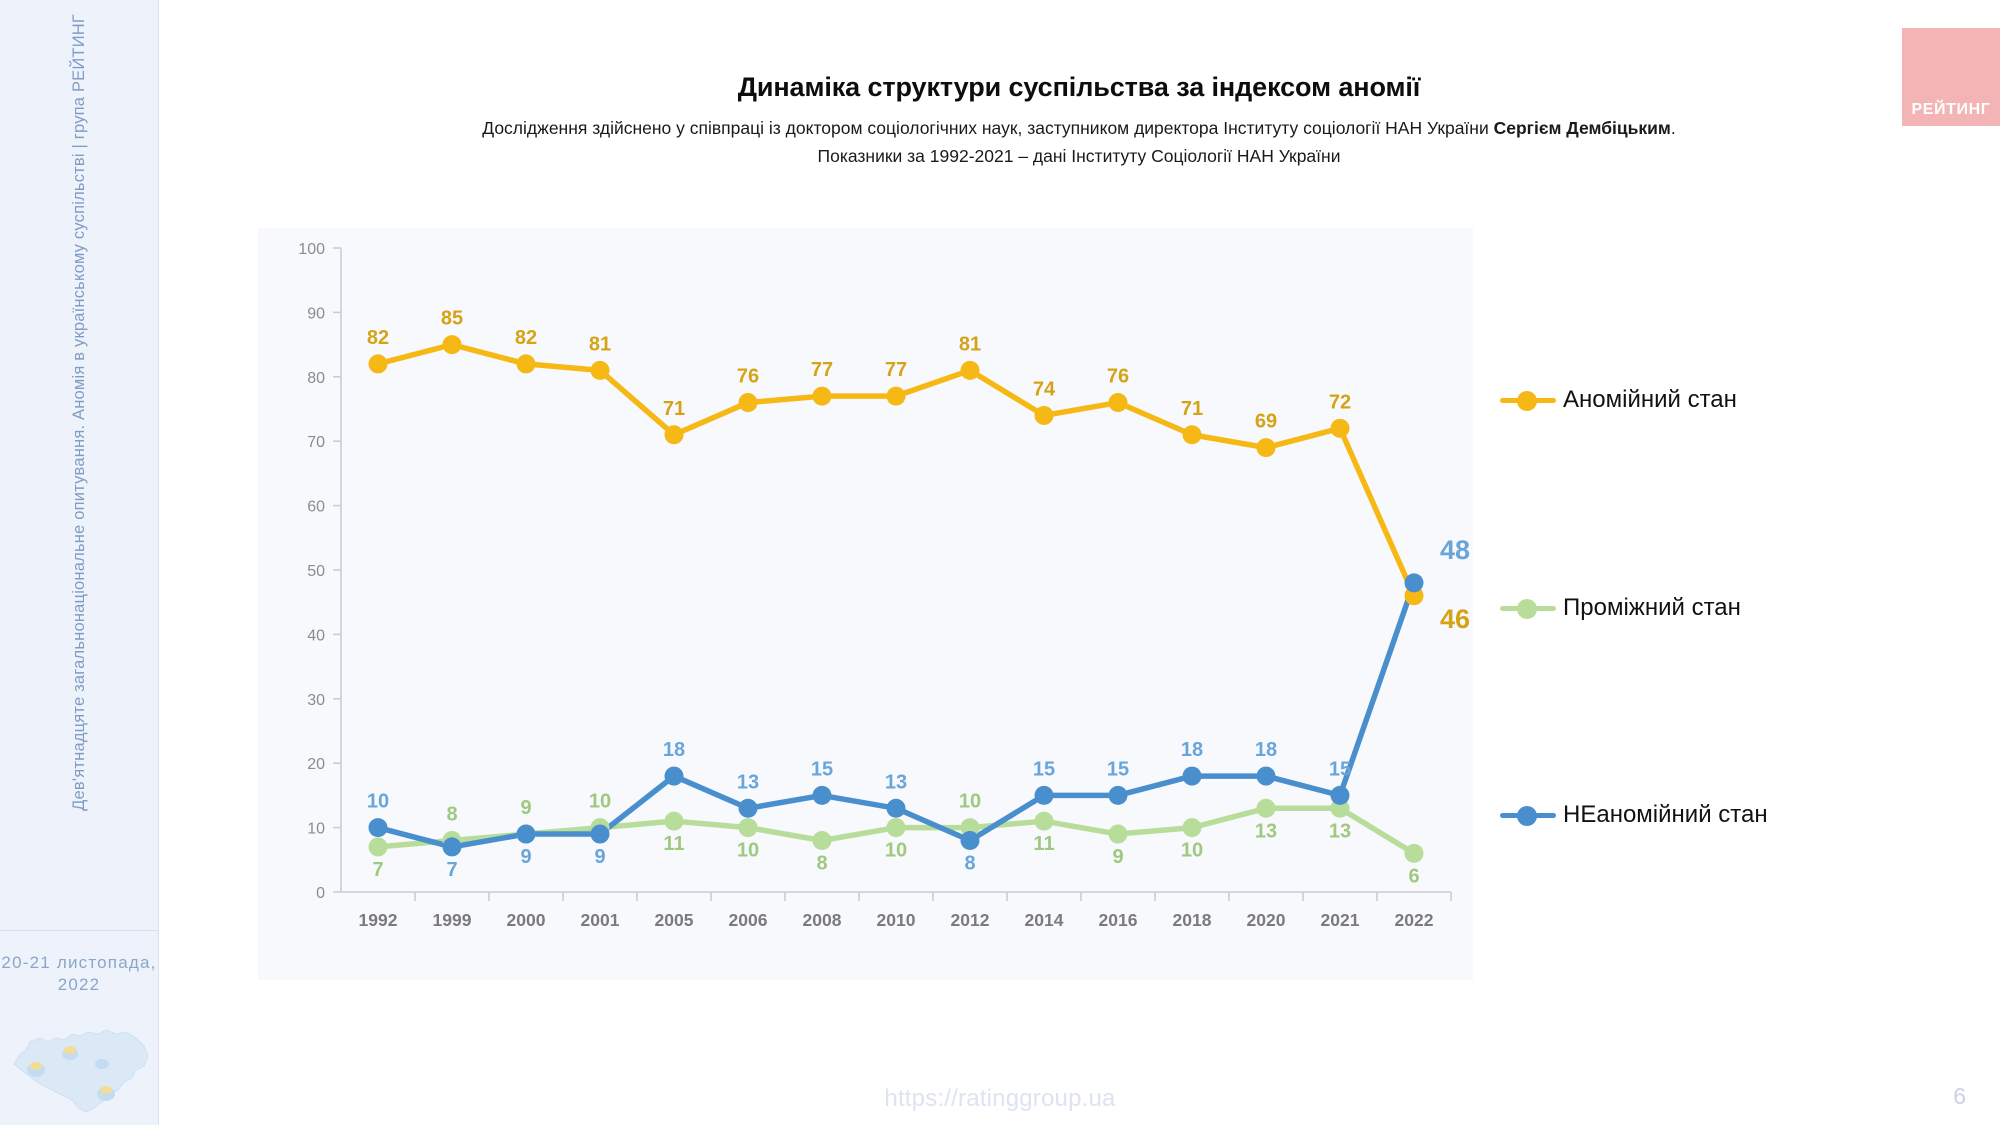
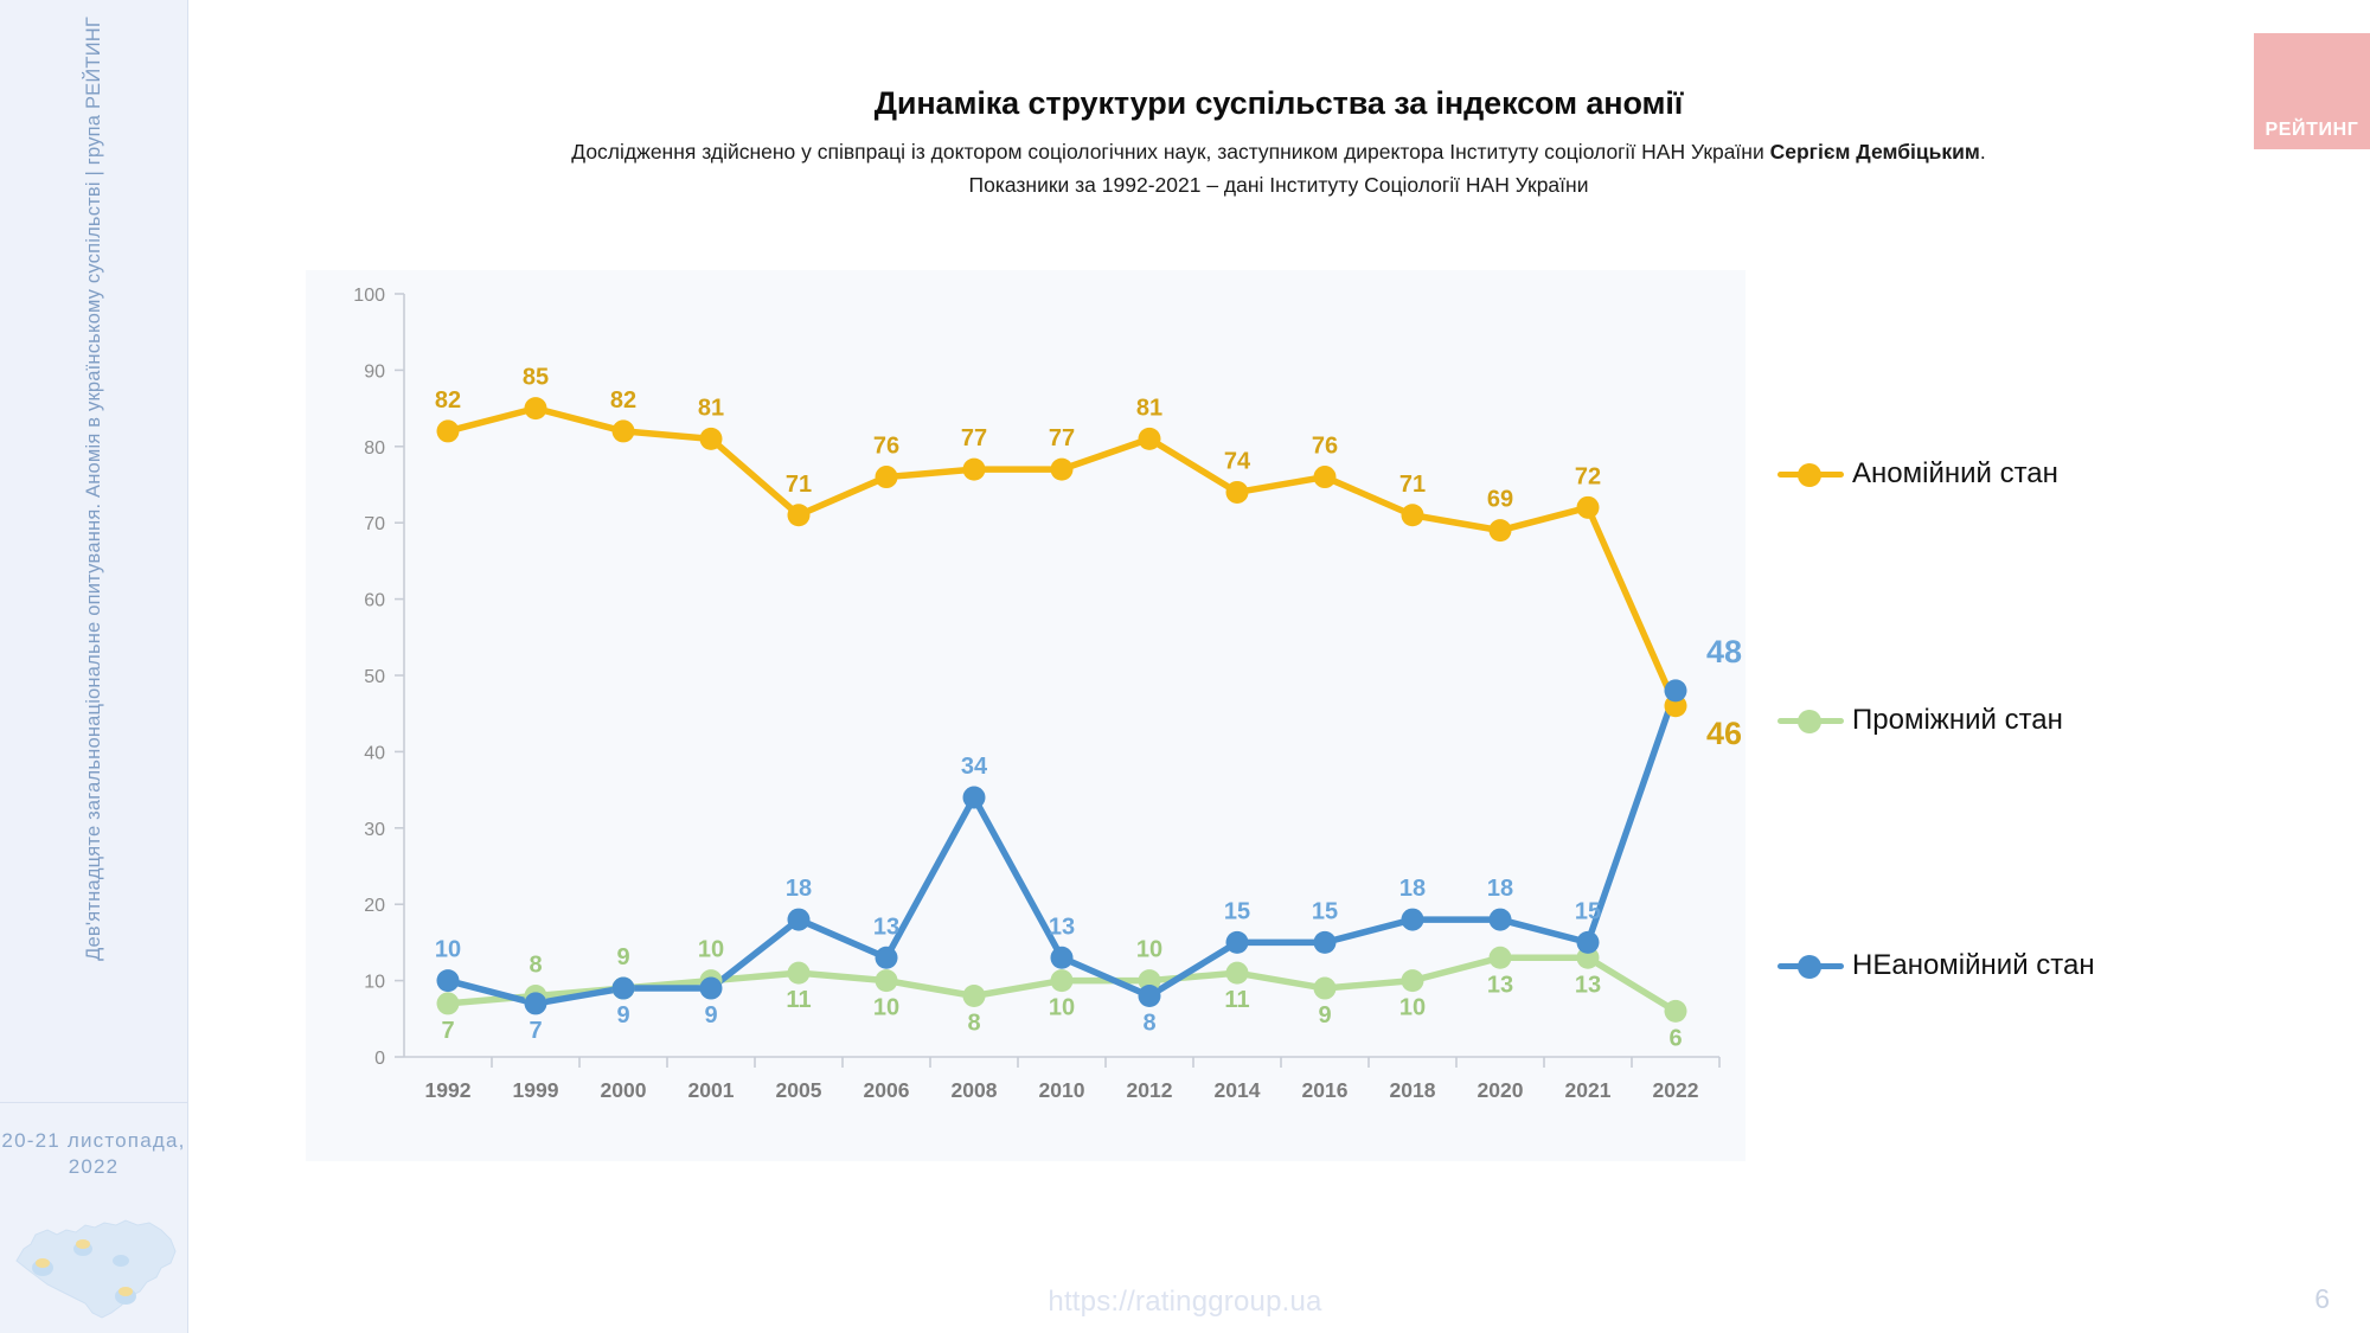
НЕаномійний стан/2008: 15 -> 34
